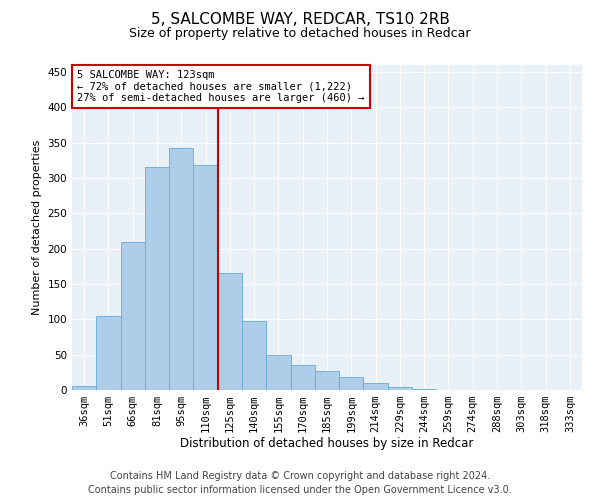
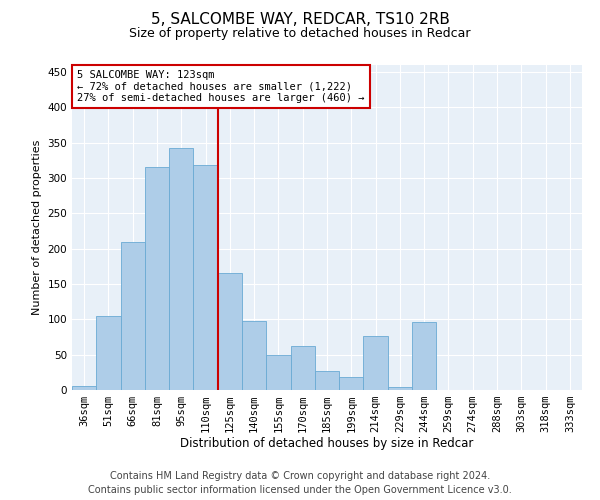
170sqm: 35 -> 62
214sqm: 10 -> 76
244sqm: 1 -> 96
